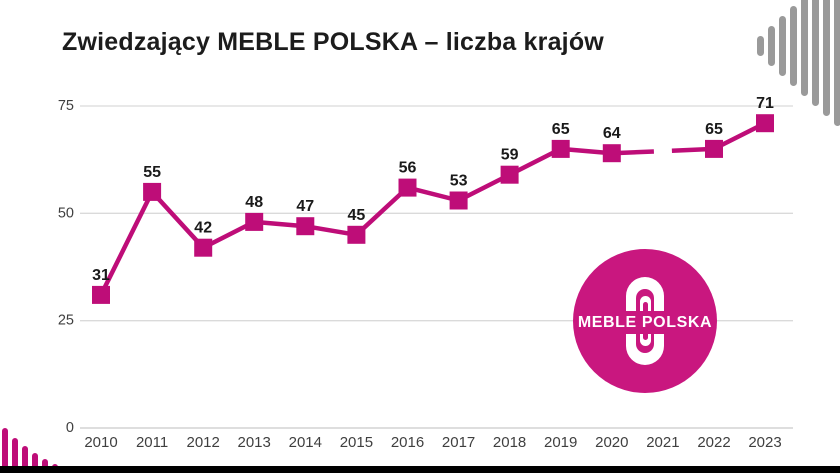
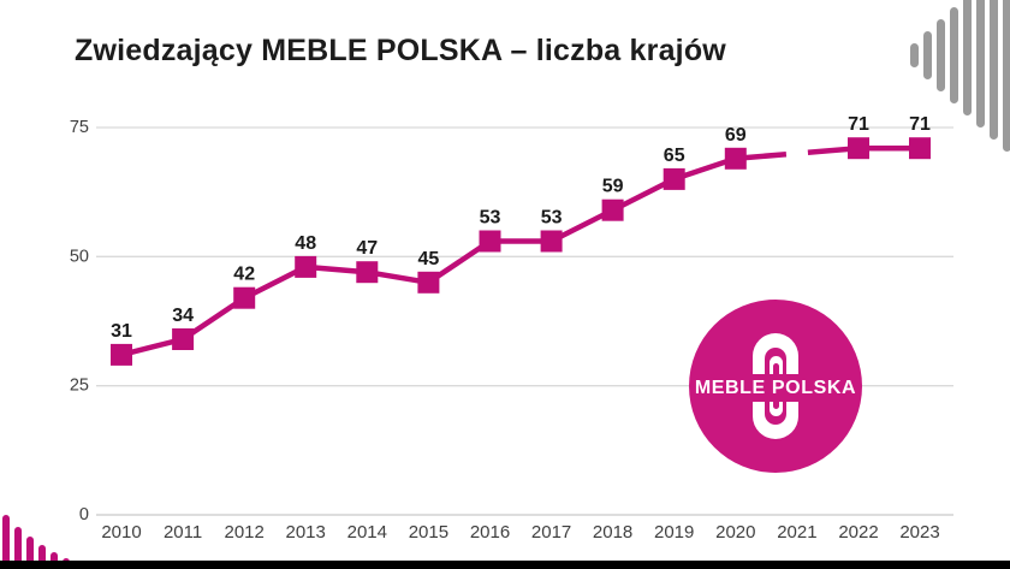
2011: 55 -> 34
2016: 56 -> 53
2020: 64 -> 69
2022: 65 -> 71
